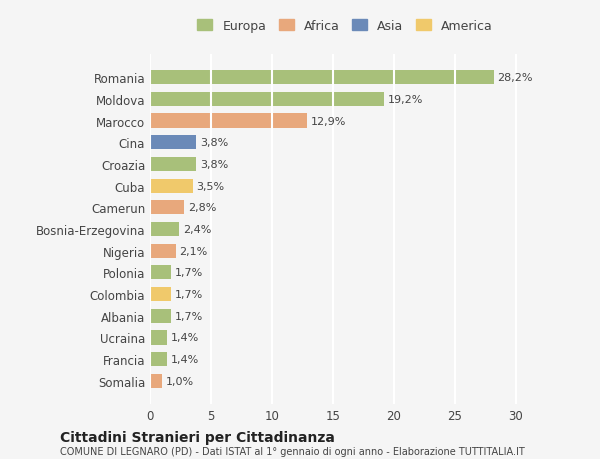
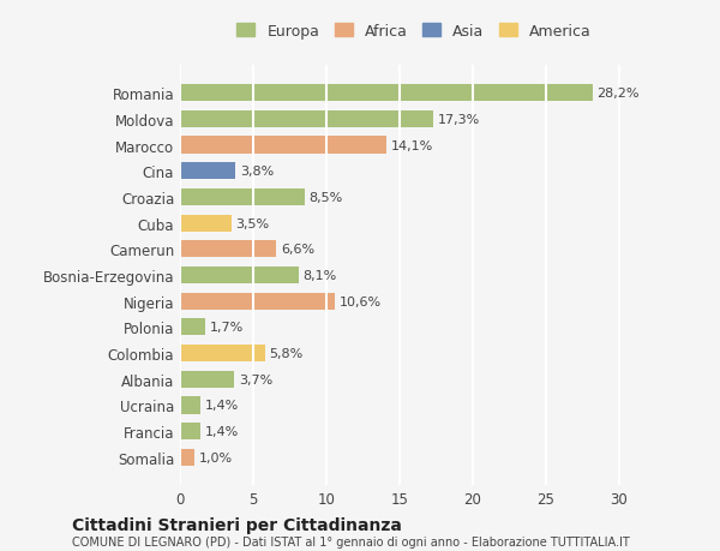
Moldova: 19,2% -> 17,3%
Marocco: 12,9% -> 14,1%
Croazia: 3,8% -> 8,5%
Camerun: 2,8% -> 6,6%
Bosnia-Erzegovina: 2,4% -> 8,1%
Nigeria: 2,1% -> 10,6%
Colombia: 1,7% -> 5,8%
Albania: 1,7% -> 3,7%
